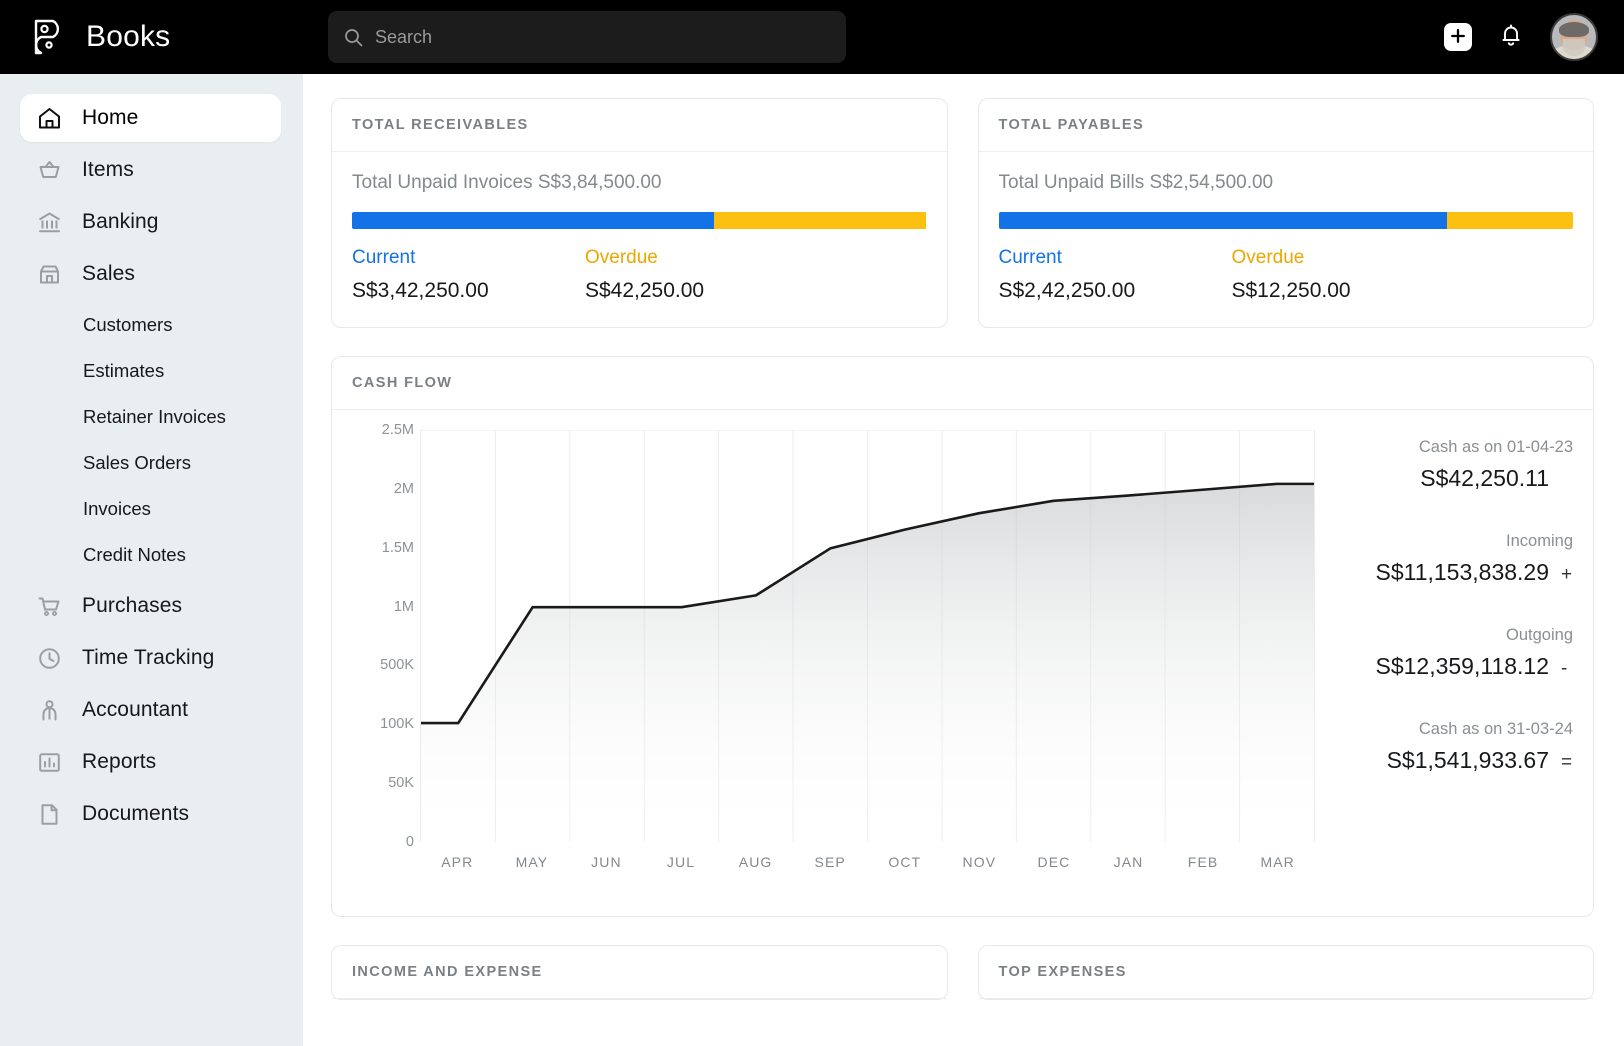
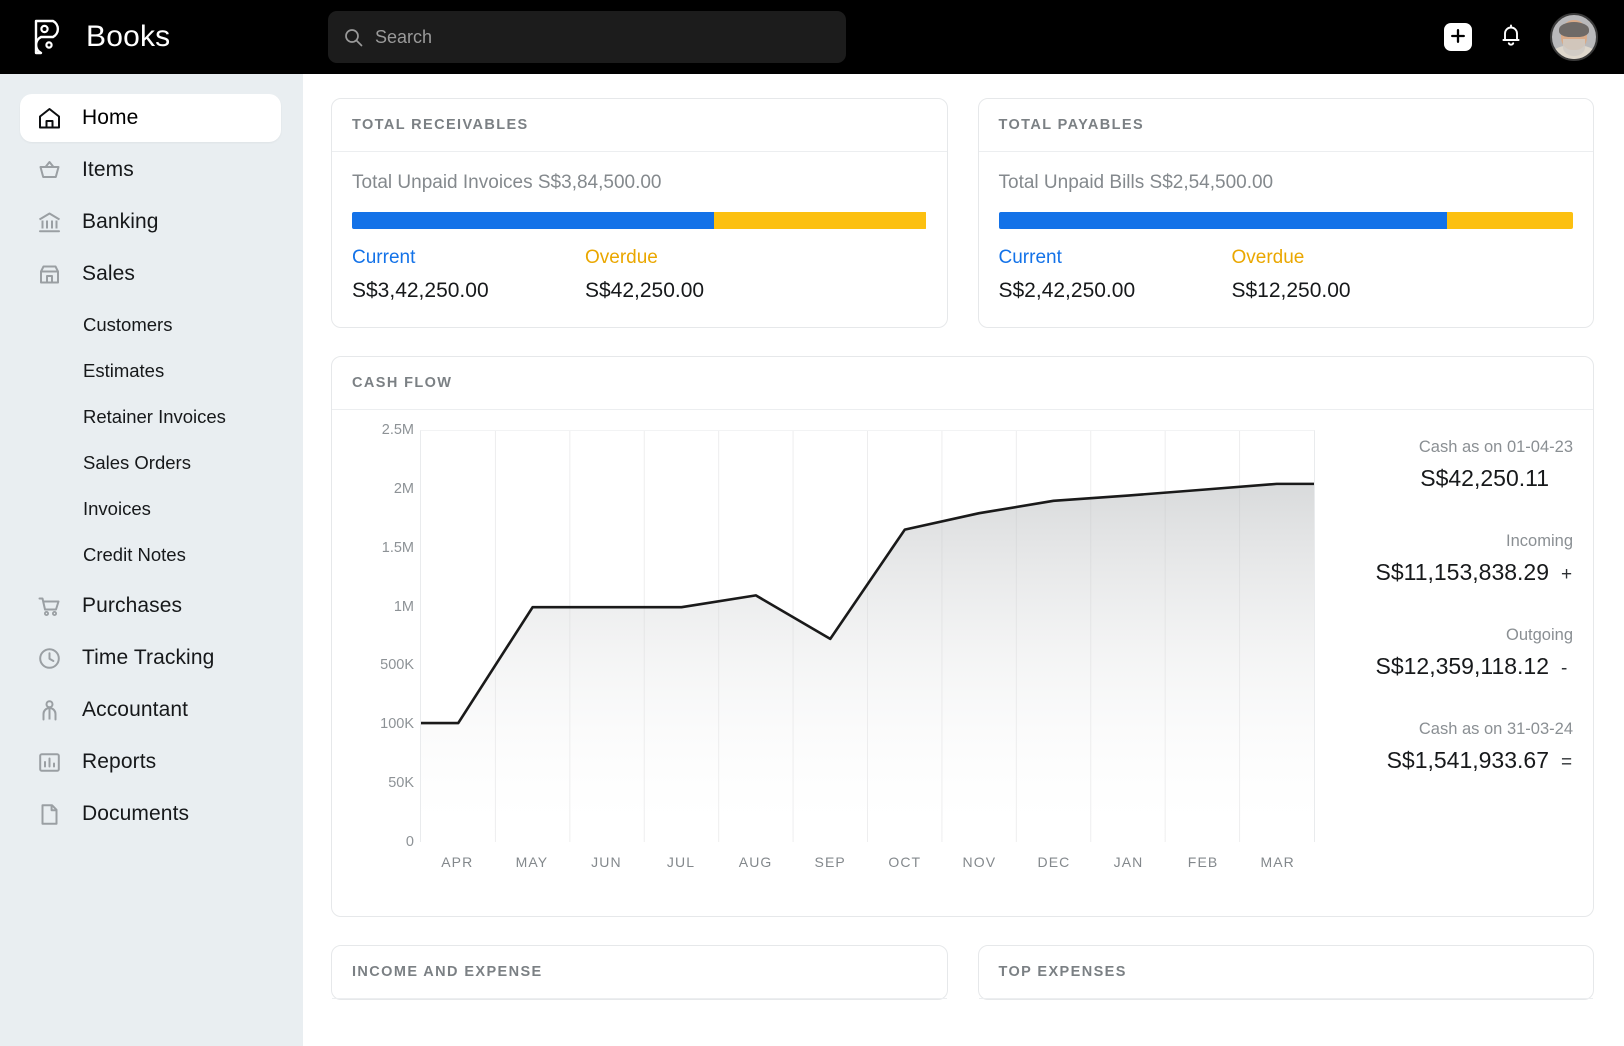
SEP: 1.50M -> 0.73M
